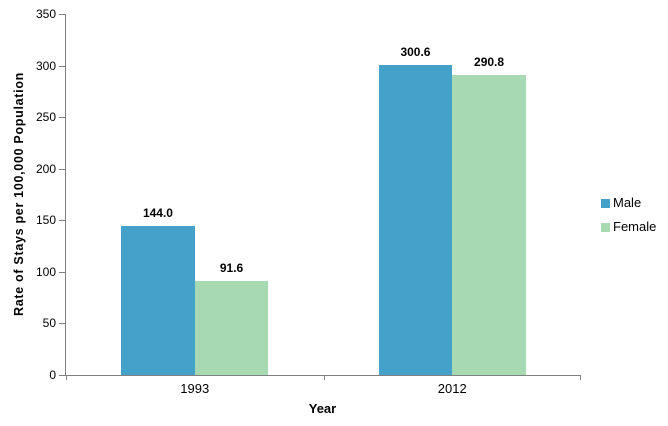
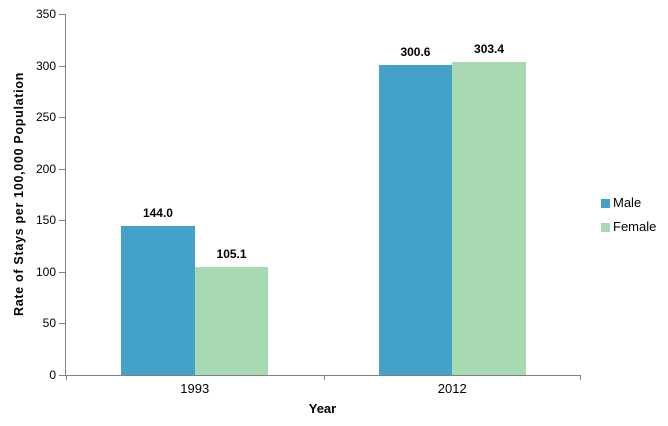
Female/1993: 91.6 -> 105.1
Female/2012: 290.8 -> 303.4
